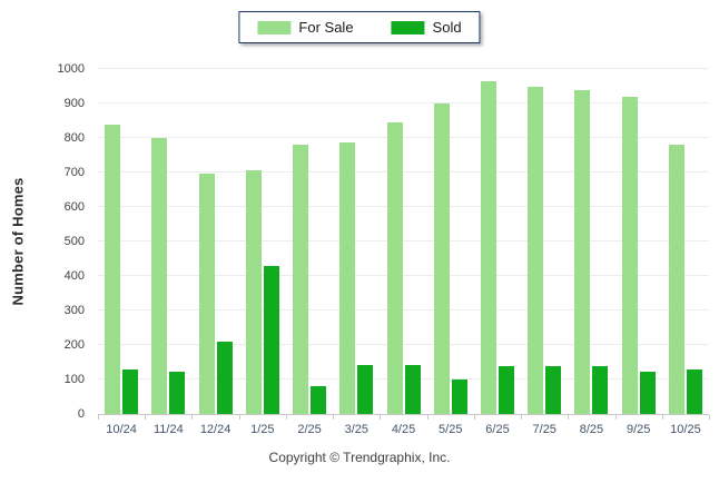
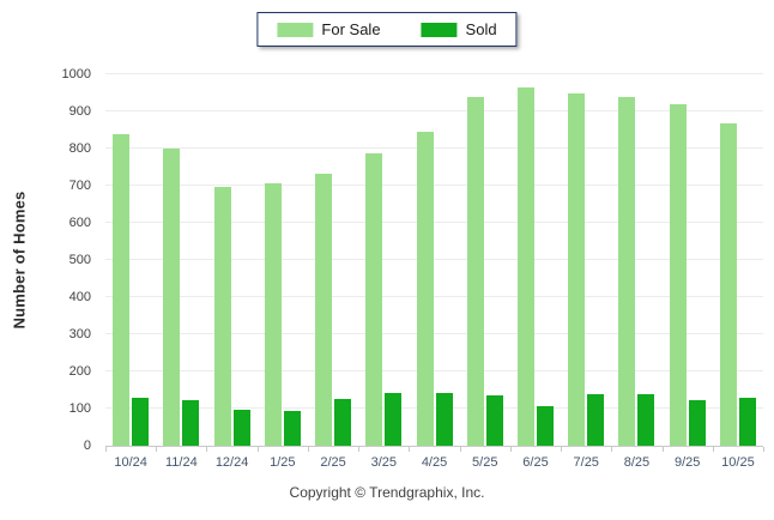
Sold/12/24: 210 -> 100
Sold/1/25: 430 -> 100
For Sale/2/25: 780 -> 730
Sold/2/25: 80 -> 130
For Sale/5/25: 900 -> 940
Sold/5/25: 100 -> 140
Sold/6/25: 140 -> 110
For Sale/10/25: 780 -> 870
